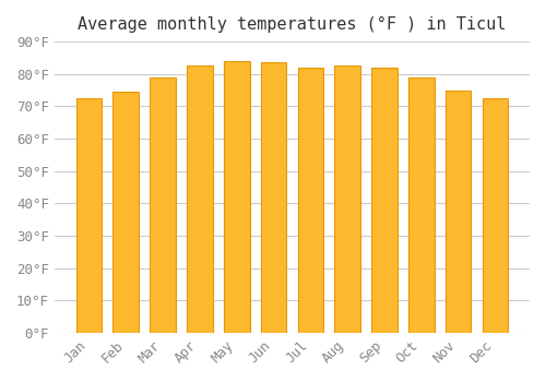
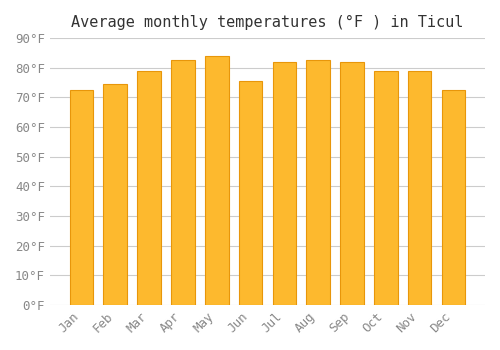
Jun: 83.5°F -> 75.5°F
Nov: 75.0°F -> 79.0°F
